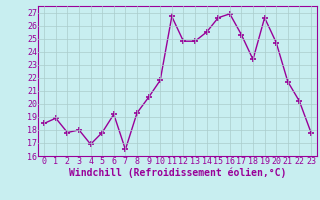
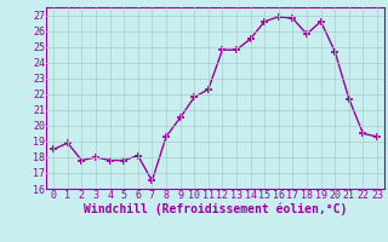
4: 16.9 -> 17.8
6: 19.2 -> 18.1
11: 26.7 -> 22.3
17: 25.3 -> 26.8
18: 23.4 -> 25.8
22: 20.2 -> 19.5
23: 17.8 -> 19.3
